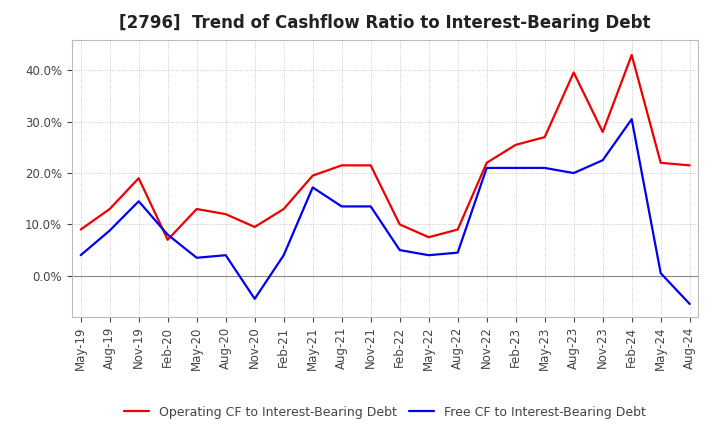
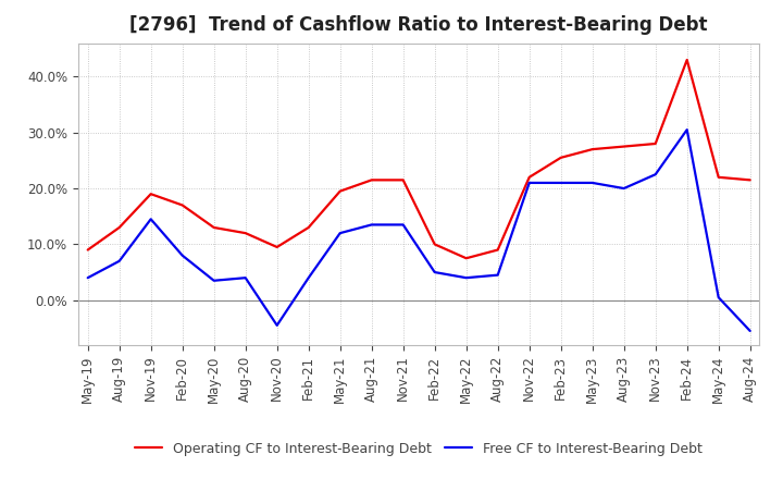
Free CF to Interest-Bearing Debt/Aug-19: 8.8% -> 7.0%
Operating CF to Interest-Bearing Debt/Feb-20: 7.0% -> 17.0%
Free CF to Interest-Bearing Debt/May-21: 17.2% -> 12.0%
Operating CF to Interest-Bearing Debt/Aug-23: 39.6% -> 27.5%
